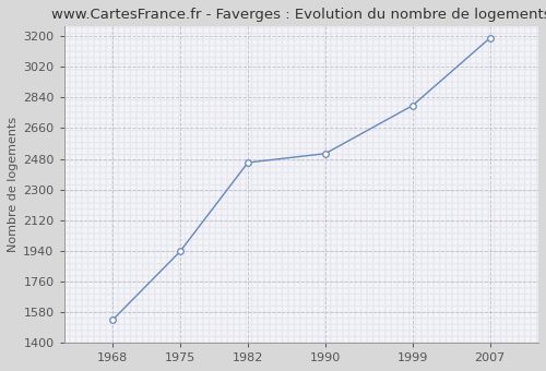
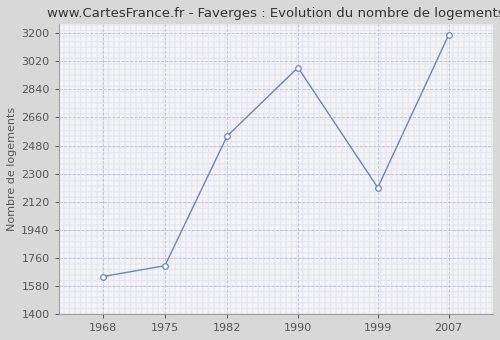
1968: 1530 -> 1640
1975: 1940 -> 1710
1982: 2460 -> 2540
1990: 2510 -> 2980
1999: 2790 -> 2210
